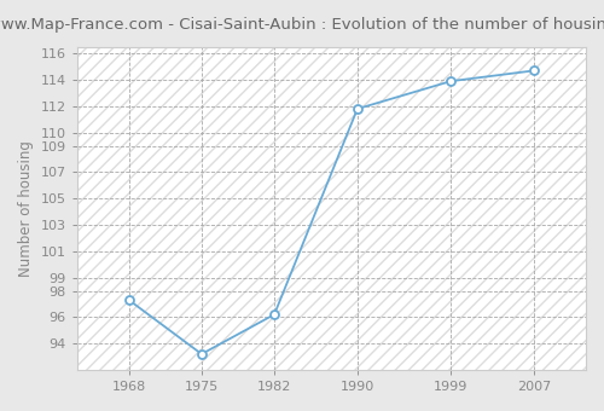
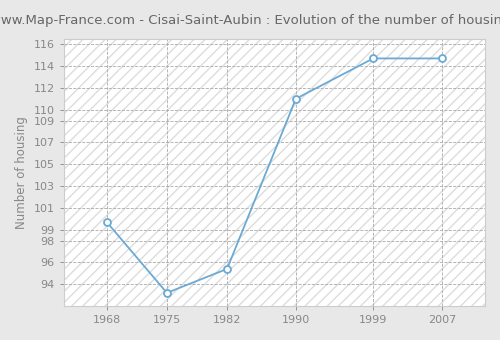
1968: 97.3 -> 99.7
1982: 96.2 -> 95.4
1990: 111.8 -> 111.0
1999: 113.9 -> 114.7
